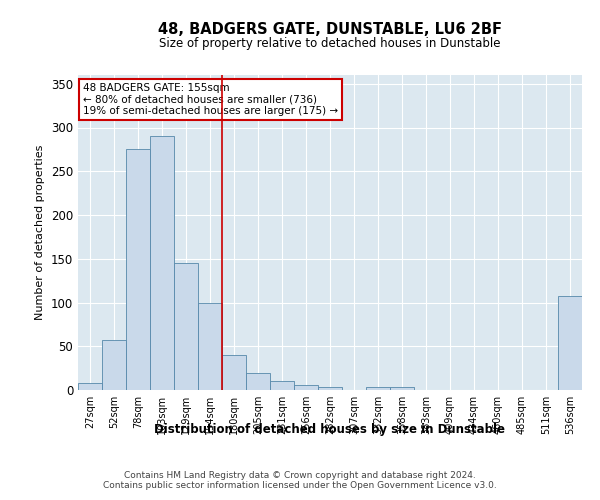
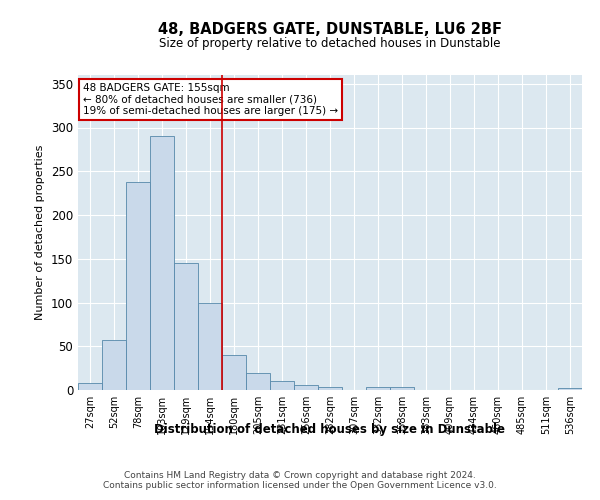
78sqm: 276 -> 238
536sqm: 108 -> 2
